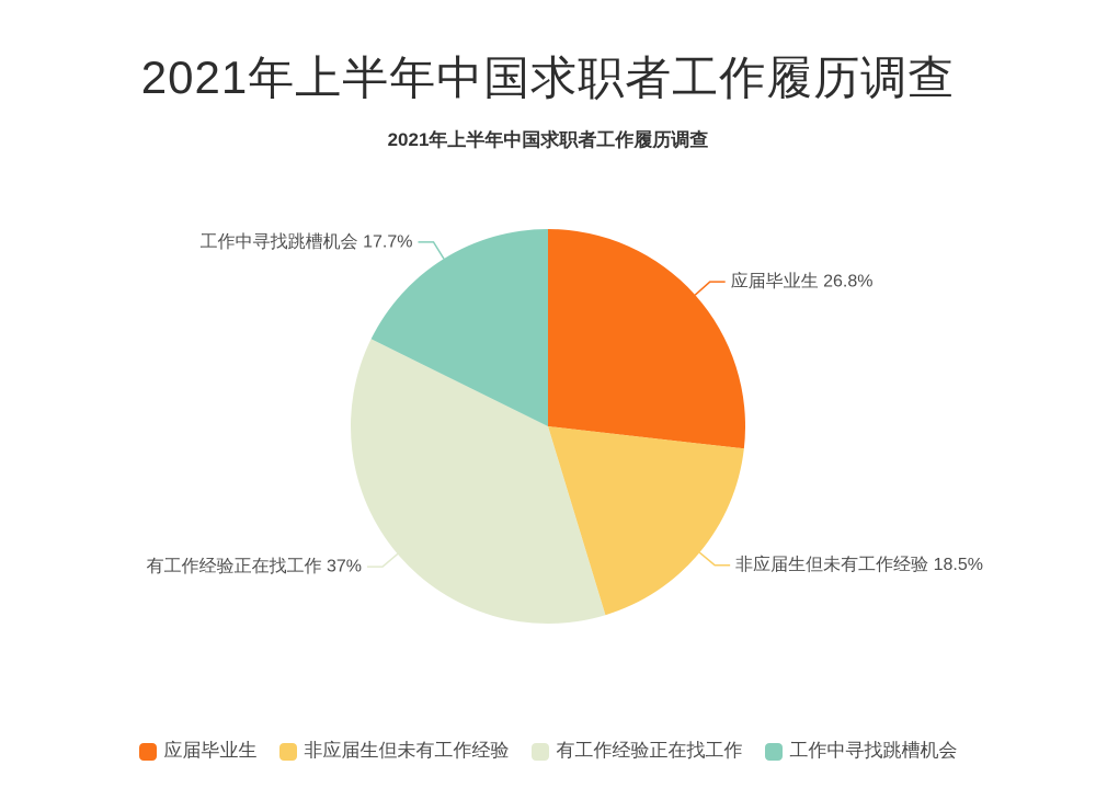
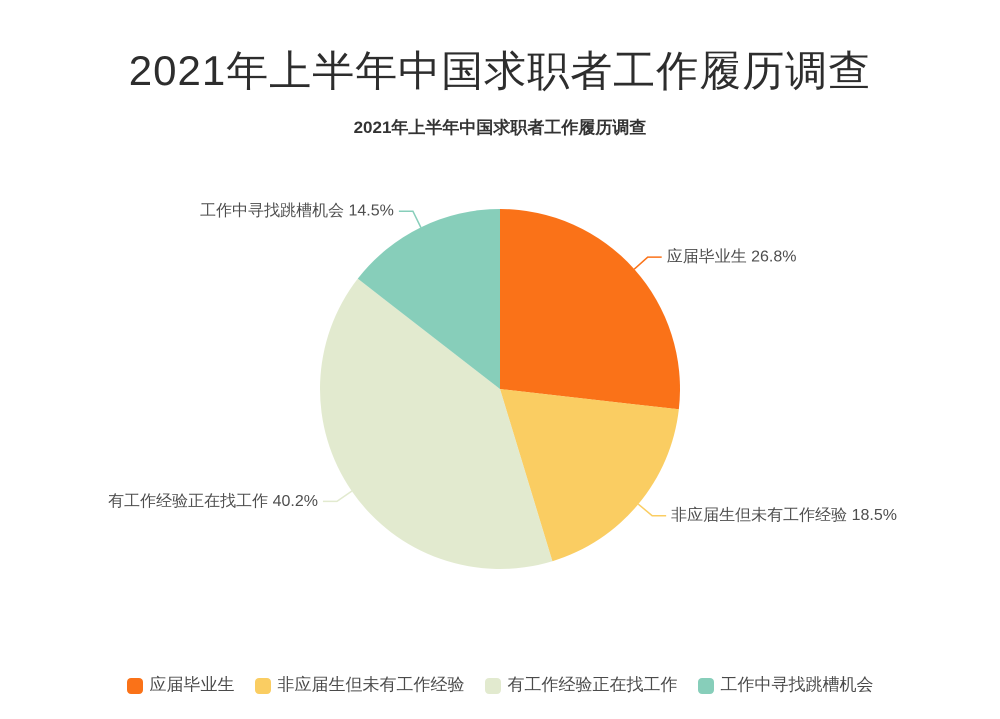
有工作经验正在找工作: 37% -> 40.2%
工作中寻找跳槽机会: 17.7% -> 14.5%
